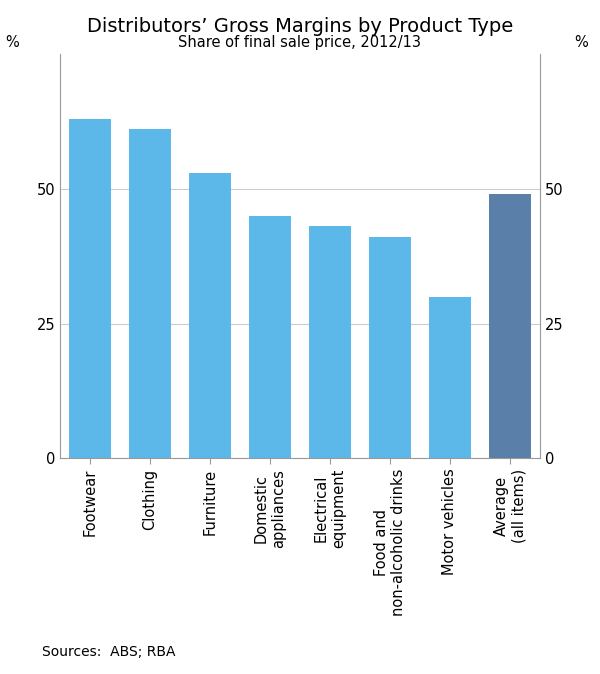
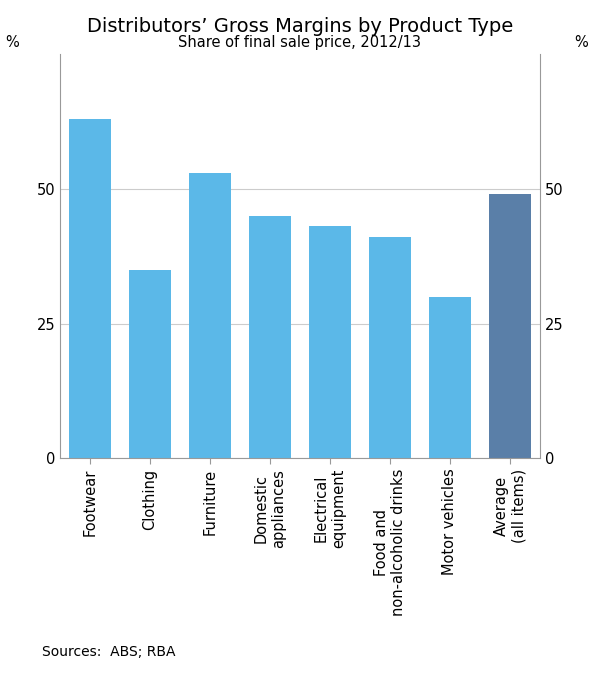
Clothing: 61 -> 35
